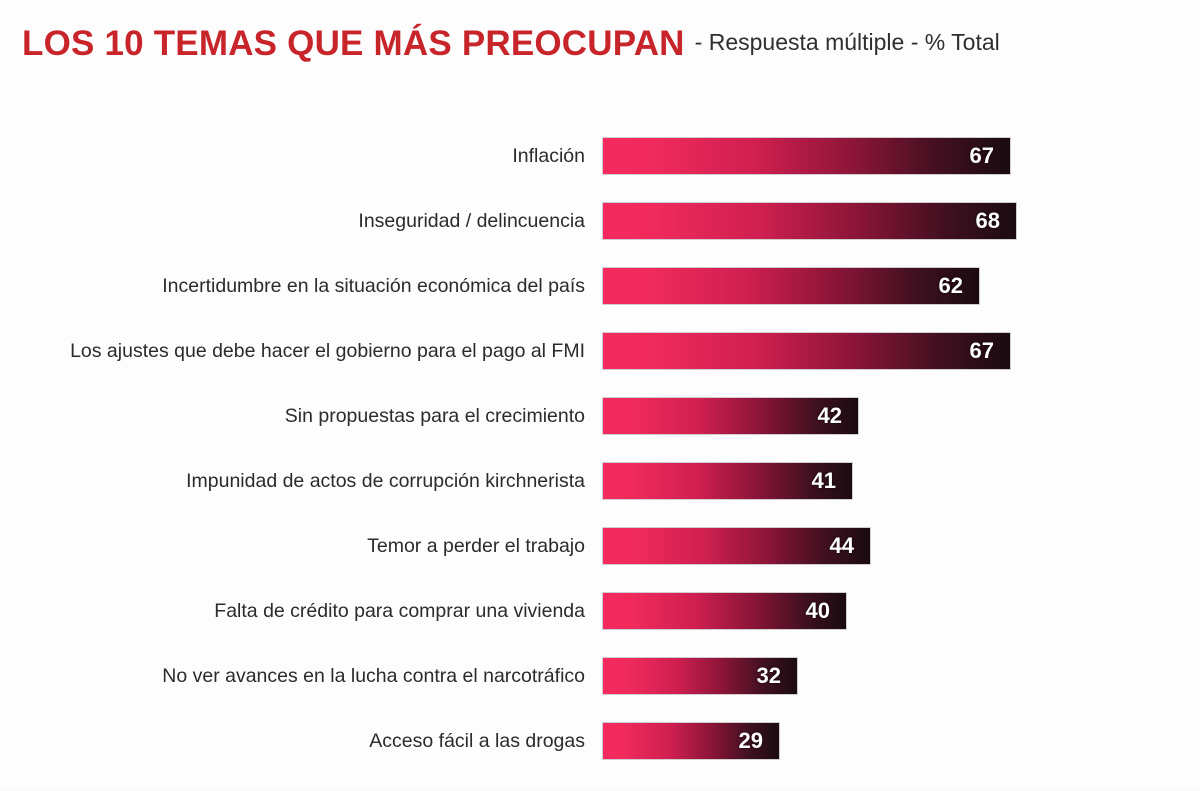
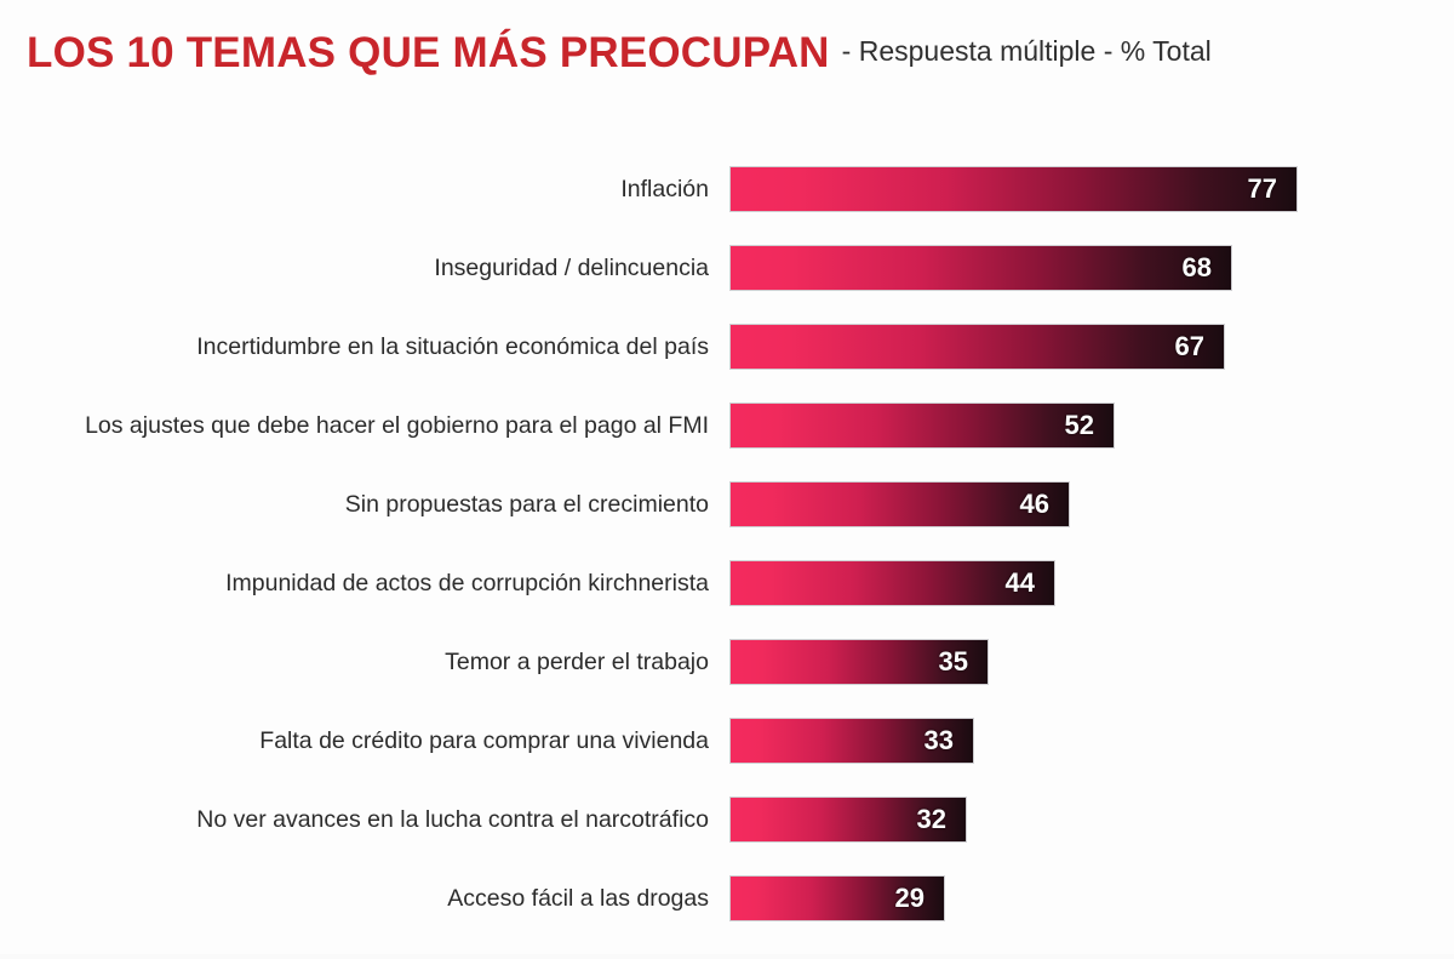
Inflación: 67 -> 77
Incertidumbre en la situación económica del país: 62 -> 67
Los ajustes que debe hacer el gobierno para el pago al FMI: 67 -> 52
Sin propuestas para el crecimiento: 42 -> 46
Impunidad de actos de corrupción kirchnerista: 41 -> 44
Temor a perder el trabajo: 44 -> 35
Falta de crédito para comprar una vivienda: 40 -> 33
